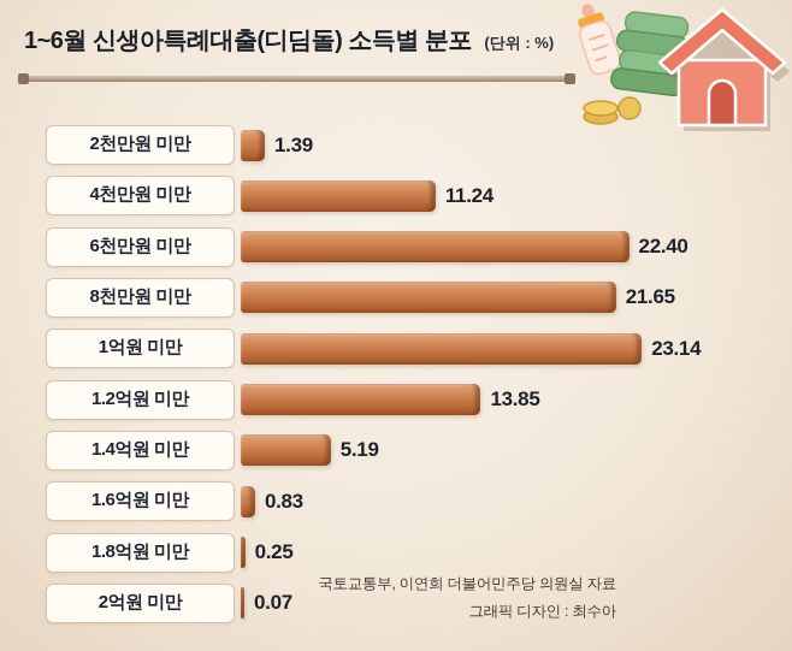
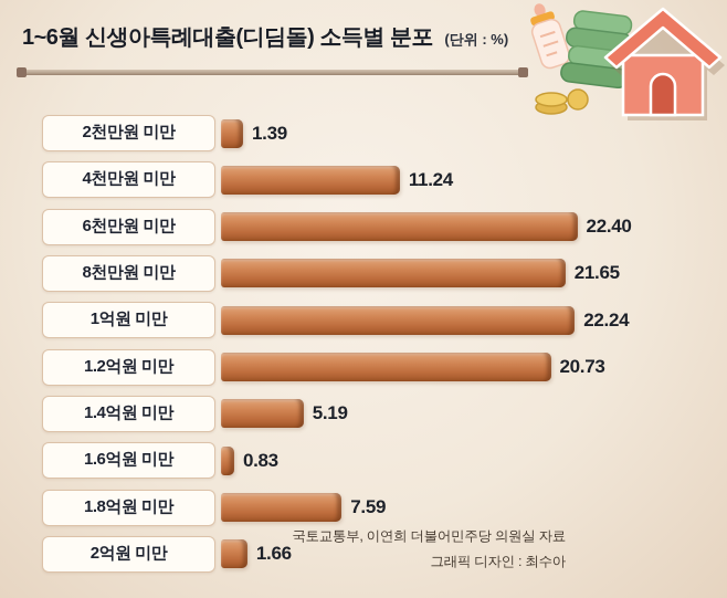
1억원 미만: 23.14 -> 22.24
1.2억원 미만: 13.85 -> 20.73
1.8억원 미만: 0.25 -> 7.59
2억원 미만: 0.07 -> 1.66
